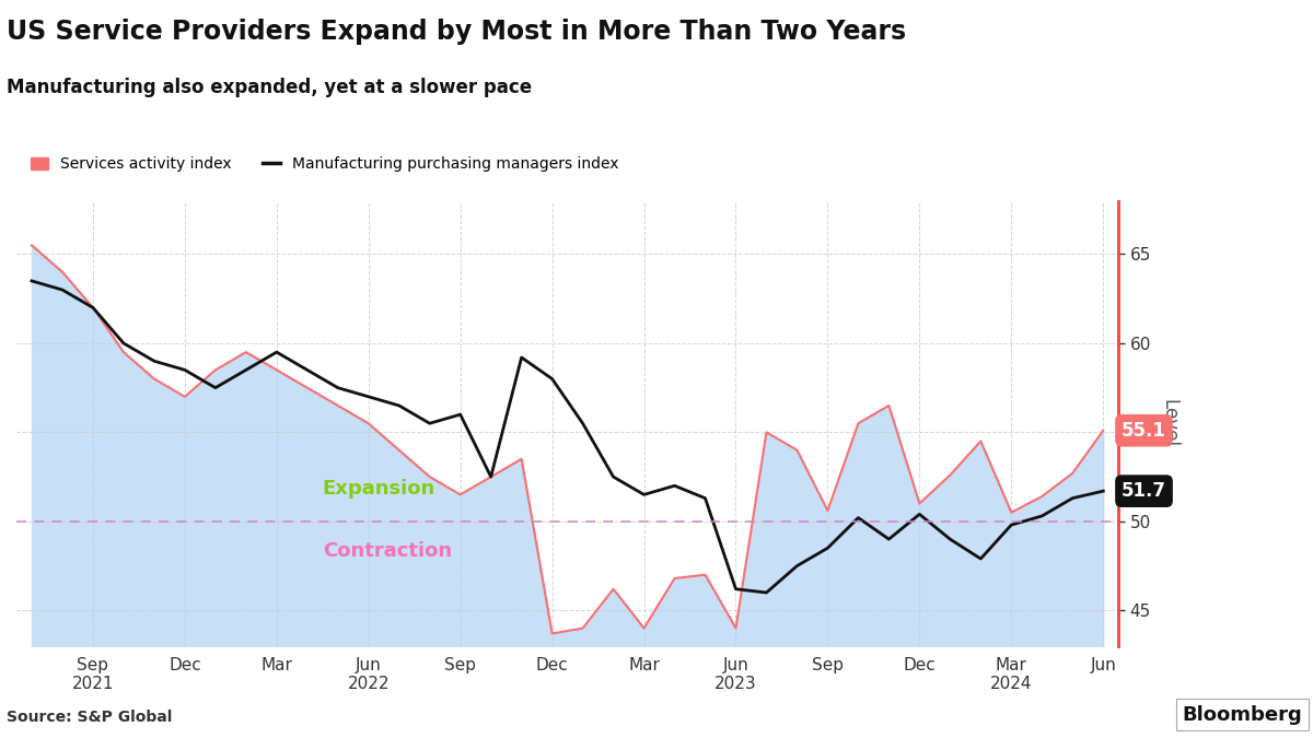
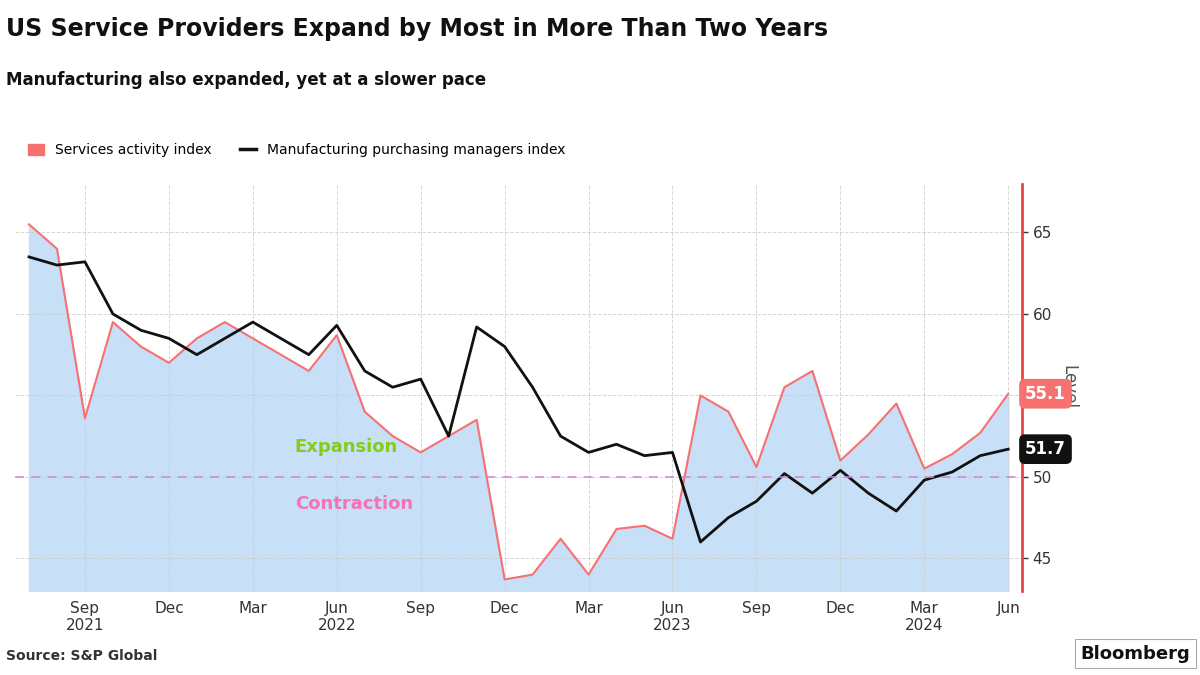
Services activity index/Sep 2021: 62.0 -> 53.6
Manufacturing purchasing managers index/Sep 2021: 62.0 -> 63.2
Services activity index/Jun 2022: 55.5 -> 58.7
Manufacturing purchasing managers index/Jun 2022: 57.0 -> 59.3
Services activity index/Jun 2023: 44.0 -> 46.2
Manufacturing purchasing managers index/Jun 2023: 46.2 -> 51.5
